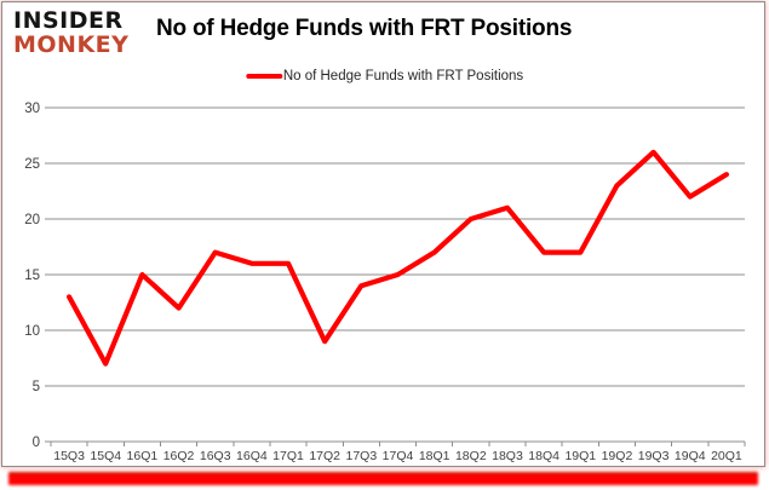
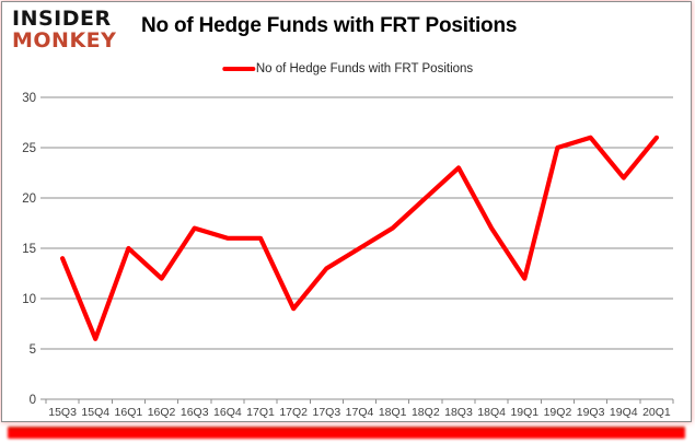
15Q3: 13 -> 14
15Q4: 7 -> 6
17Q3: 14 -> 13
18Q3: 21 -> 23
19Q1: 17 -> 12
19Q2: 23 -> 25
20Q1: 24 -> 26
